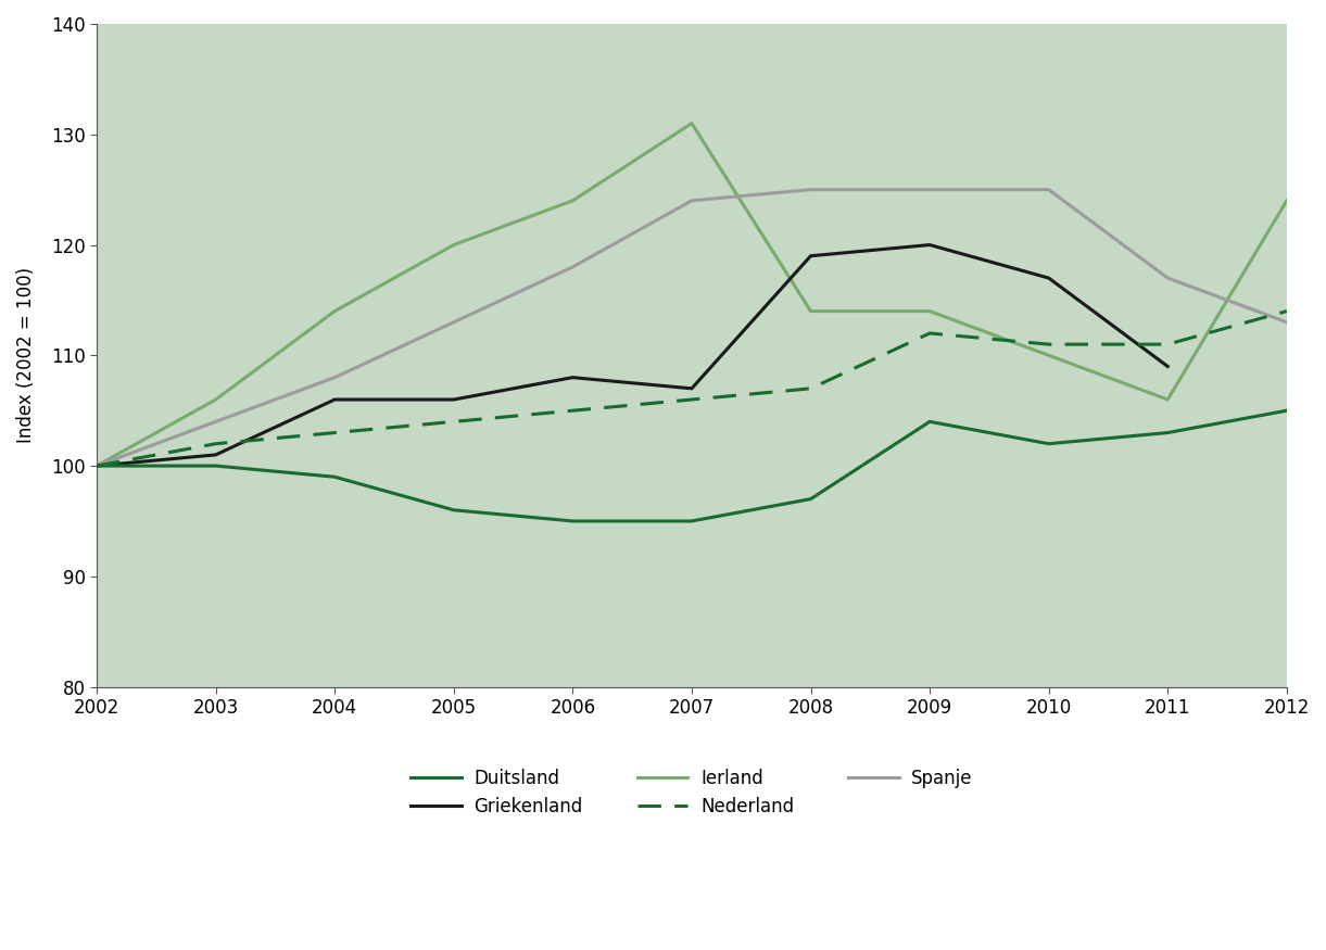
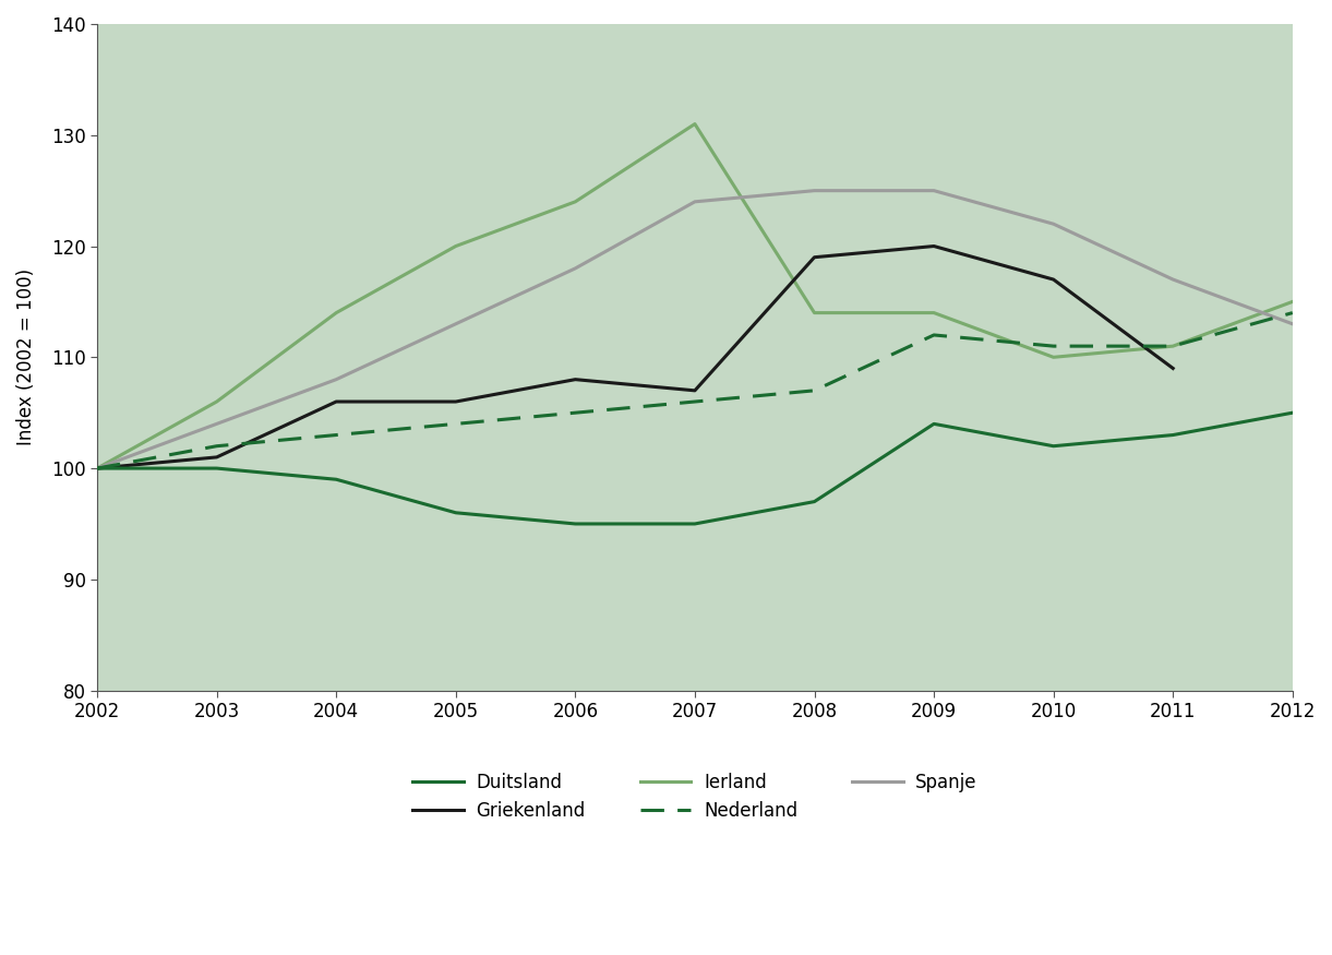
Spanje/2010: 125 -> 122
Ierland/2011: 106 -> 111
Ierland/2012: 124 -> 115
